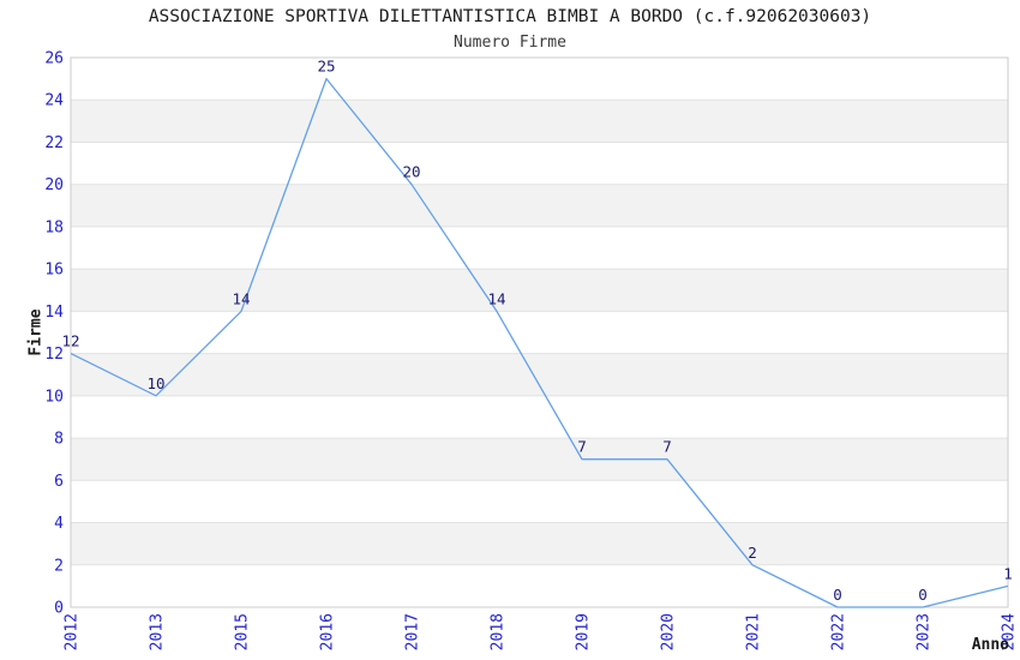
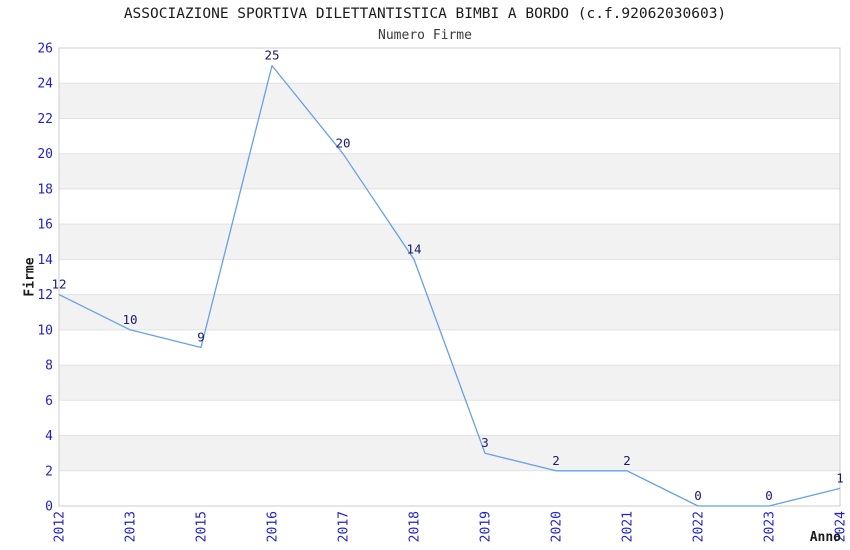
2015: 14 -> 9
2019: 7 -> 3
2020: 7 -> 2
